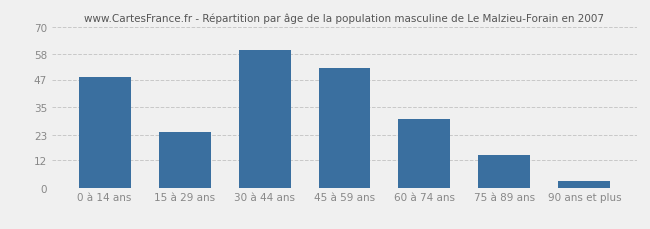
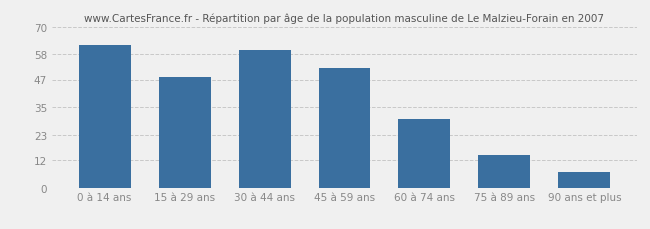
0 à 14 ans: 48 -> 62
15 à 29 ans: 24 -> 48
90 ans et plus: 3 -> 7
